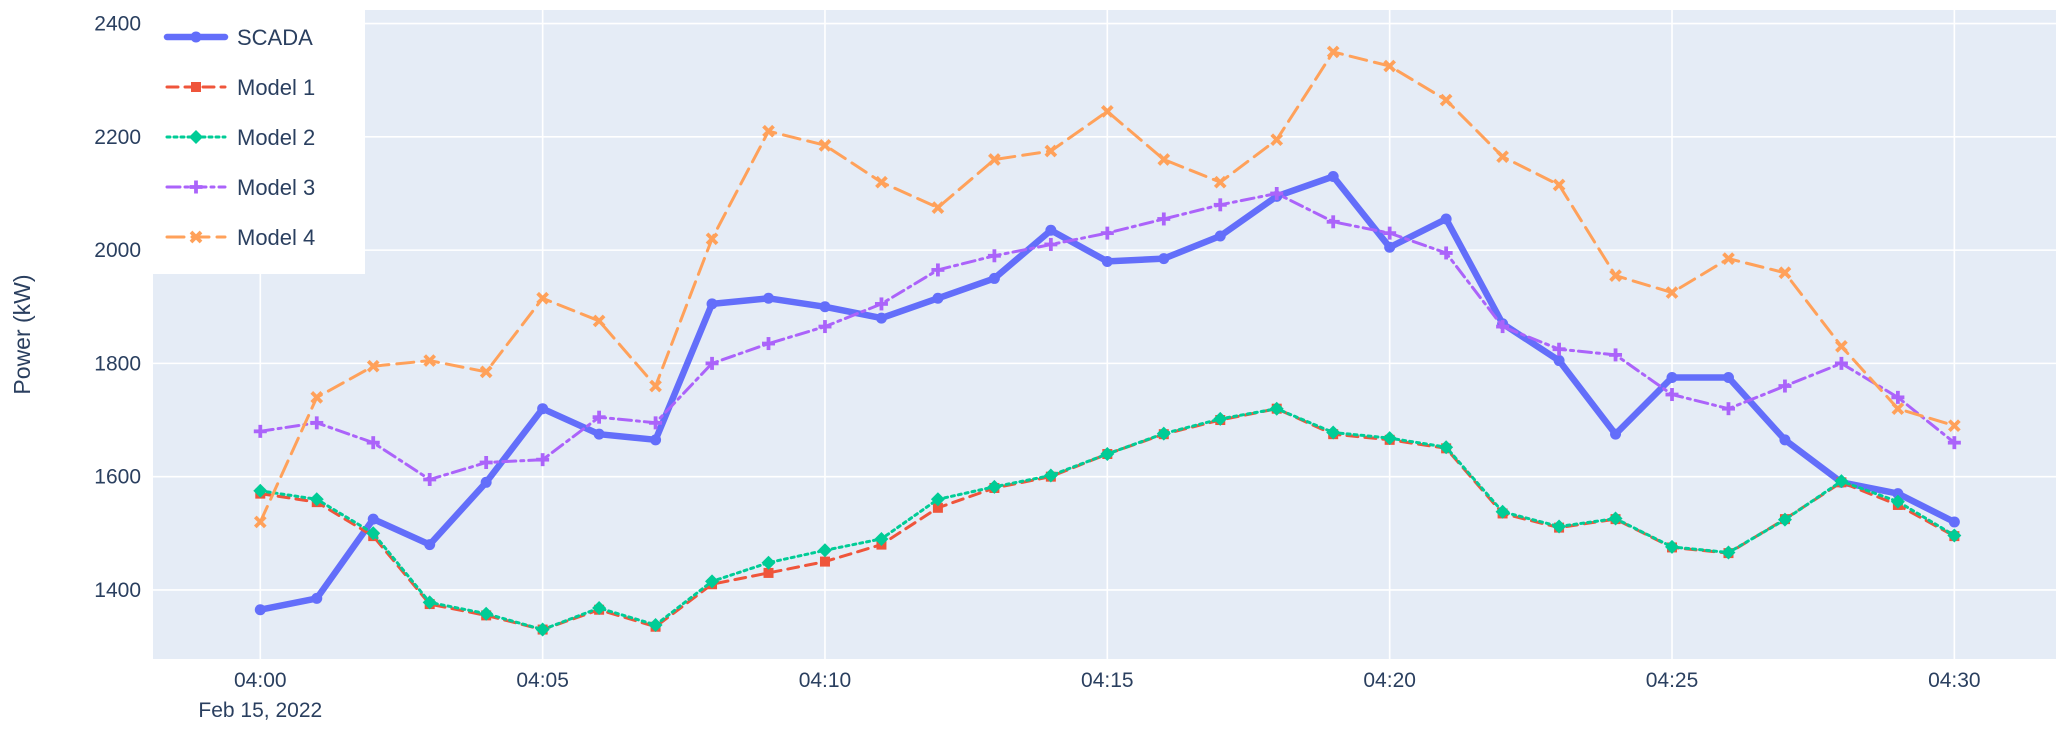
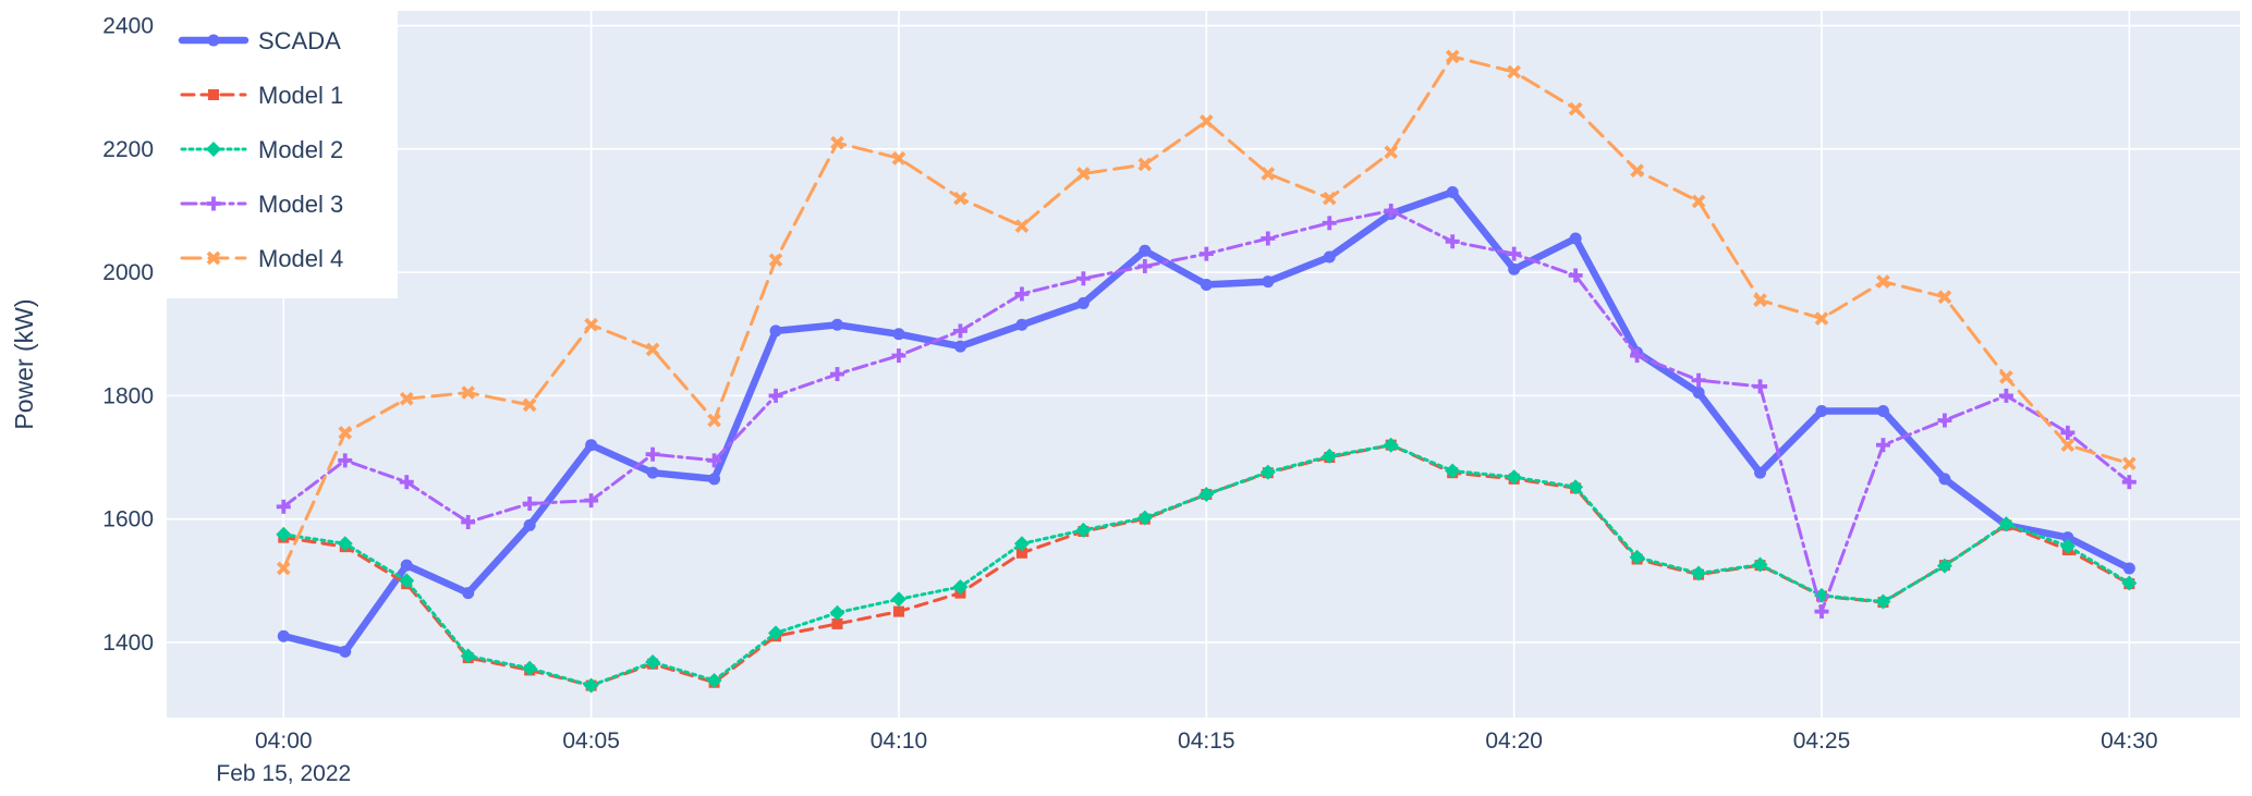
SCADA/04:00: 1360 -> 1410
Model 3/04:00: 1680 -> 1620
Model 3/04:25: 1740 -> 1450
